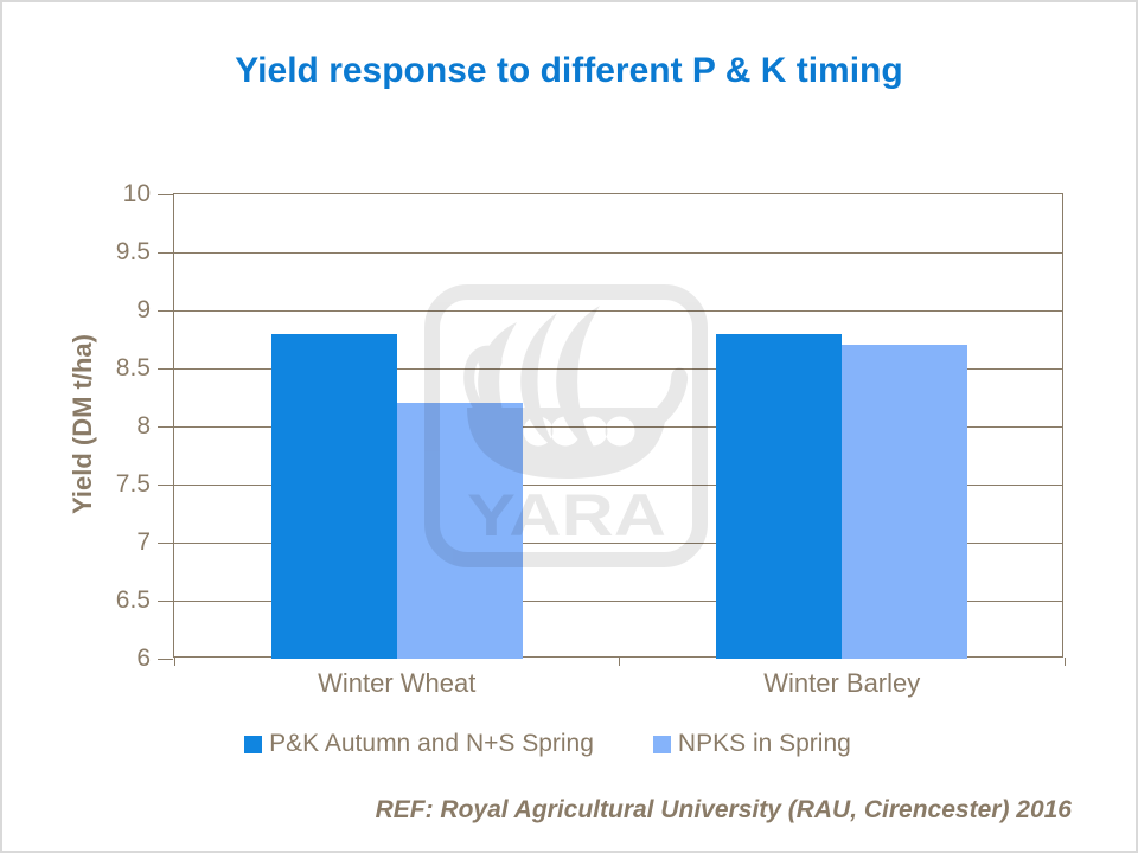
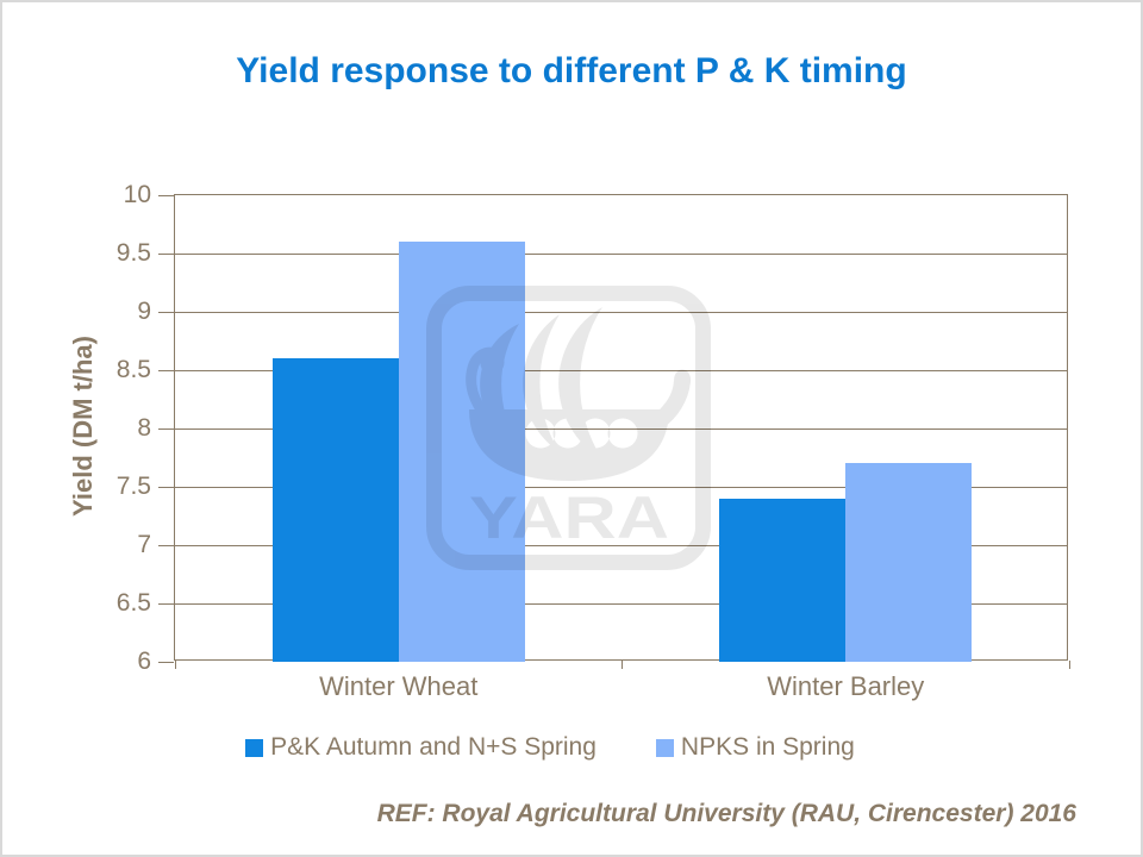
P&K Autumn and N+S Spring/Winter Wheat: 8.8 -> 8.6
NPKS in Spring/Winter Wheat: 8.2 -> 9.6
P&K Autumn and N+S Spring/Winter Barley: 8.8 -> 7.4
NPKS in Spring/Winter Barley: 8.7 -> 7.7
